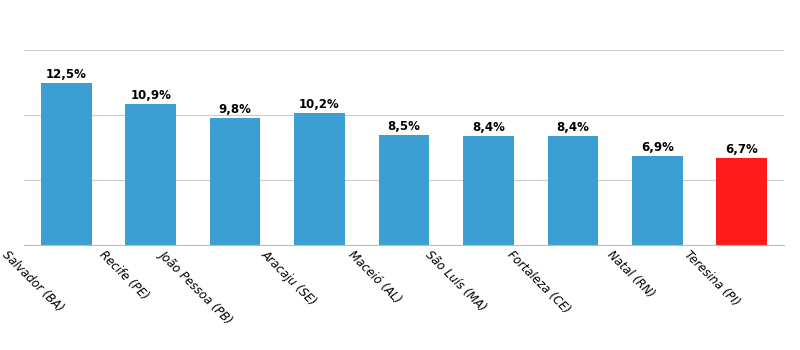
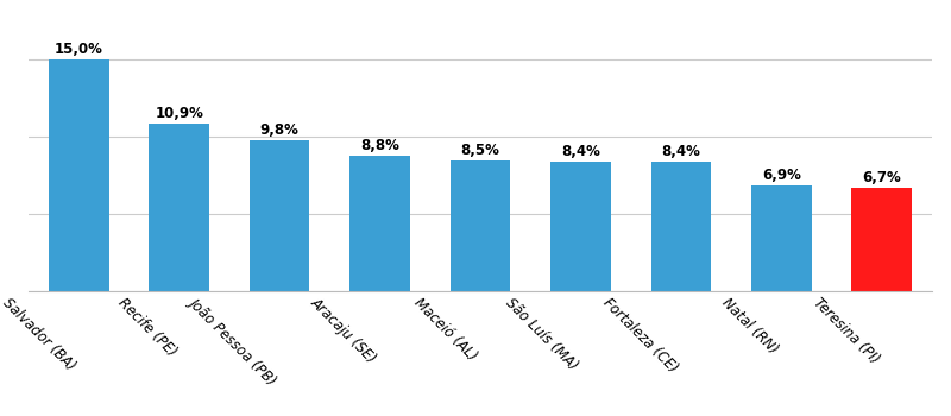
Salvador (BA): 12,5% -> 15,0%
Aracaju (SE): 10,2% -> 8,8%
